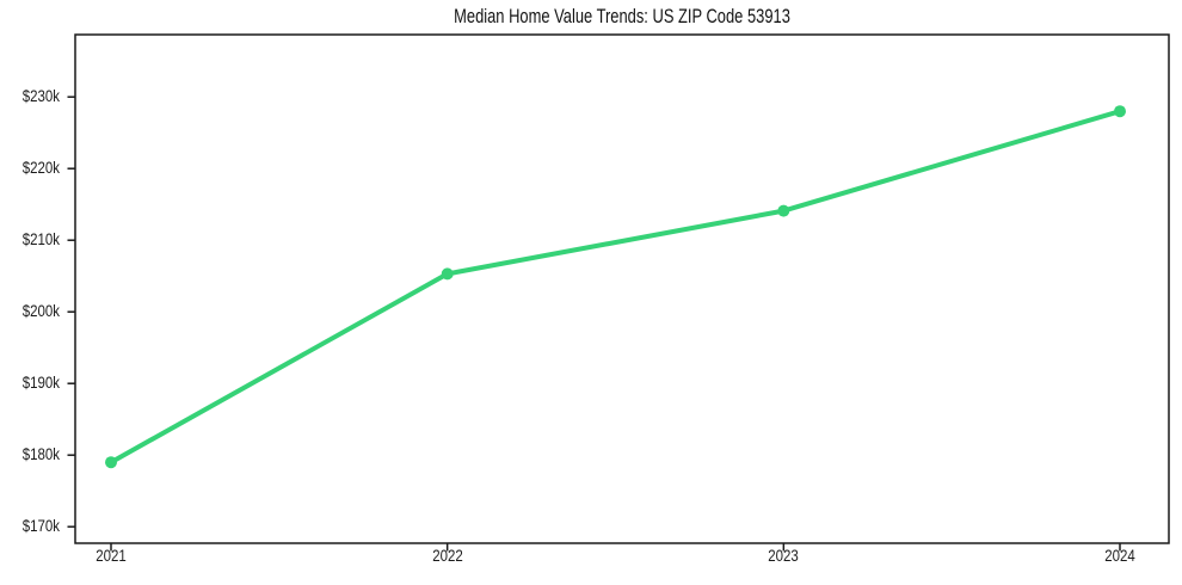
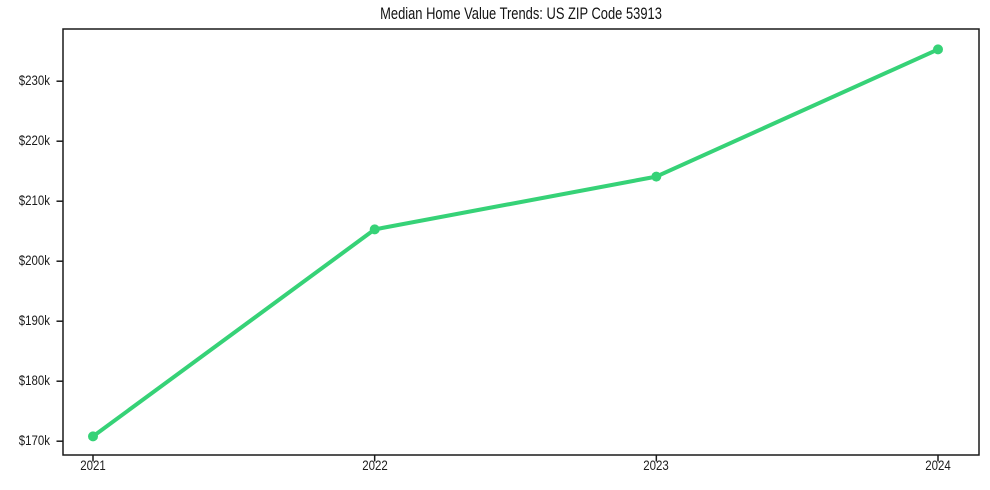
2021: $179k -> $171k
2024: $228k -> $235k
